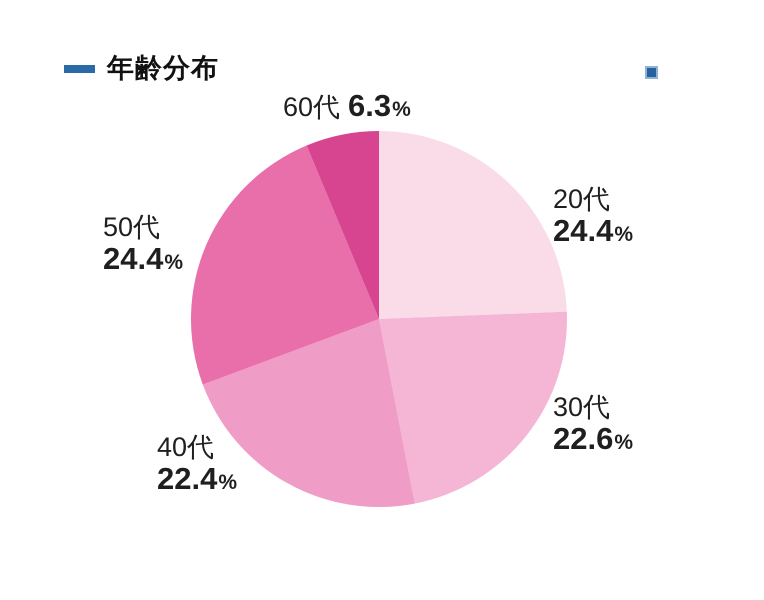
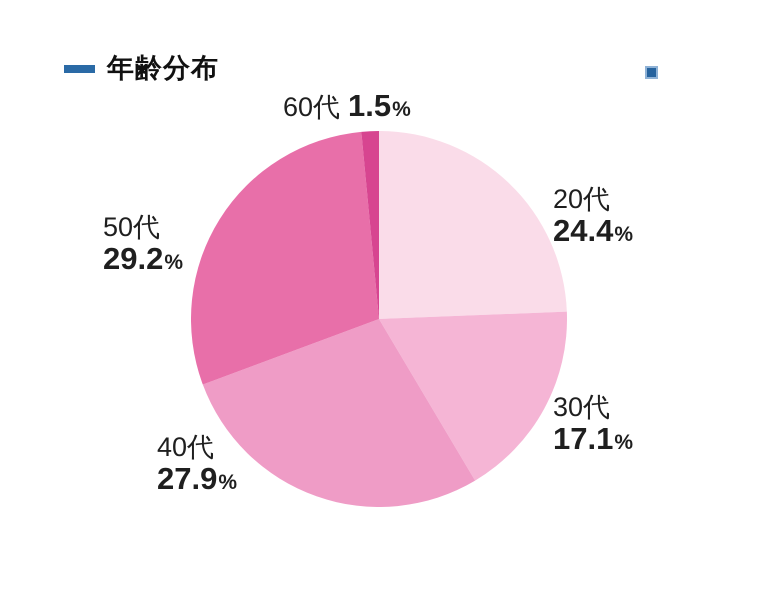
30代: 22.6 -> 17.1
40代: 22.4 -> 27.9
50代: 24.4 -> 29.2
60代: 6.3 -> 1.5
